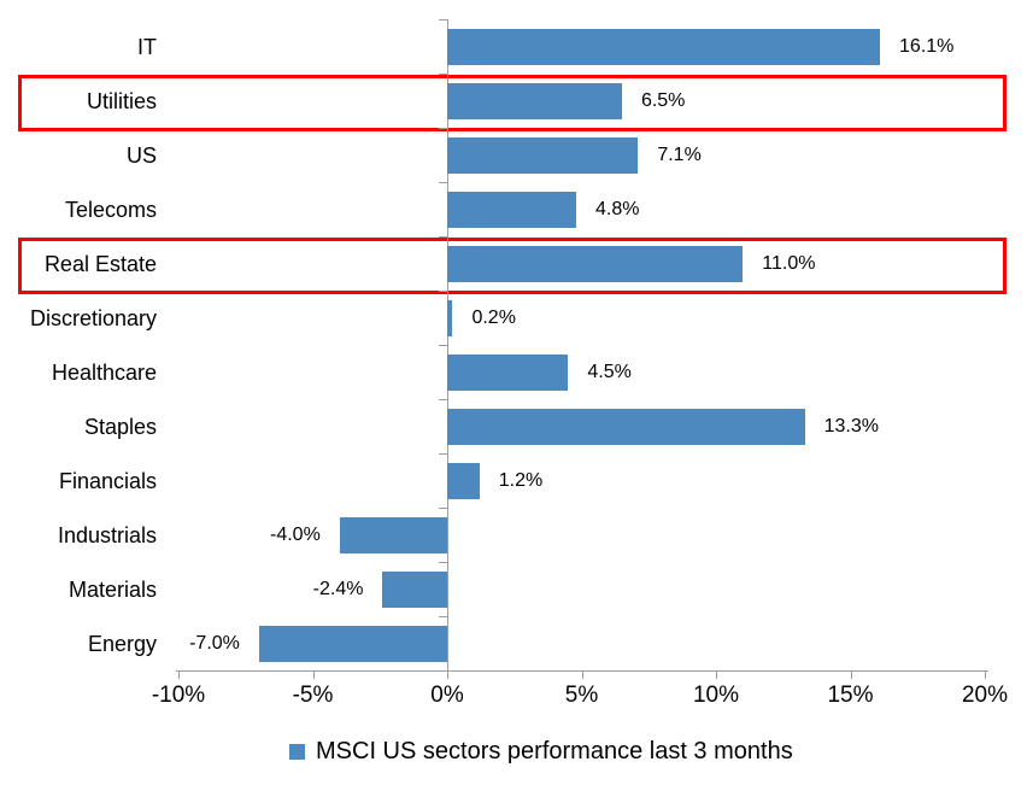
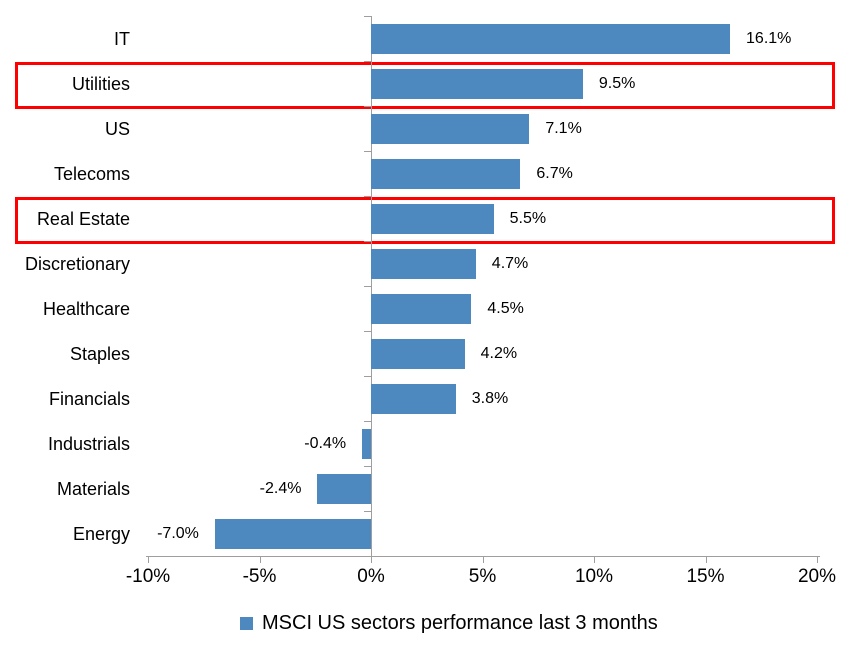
Utilities: 6.5% -> 9.5%
Telecoms: 4.8% -> 6.7%
Real Estate: 11.0% -> 5.5%
Discretionary: 0.2% -> 4.7%
Staples: 13.3% -> 4.2%
Financials: 1.2% -> 3.8%
Industrials: -4.0% -> -0.4%
